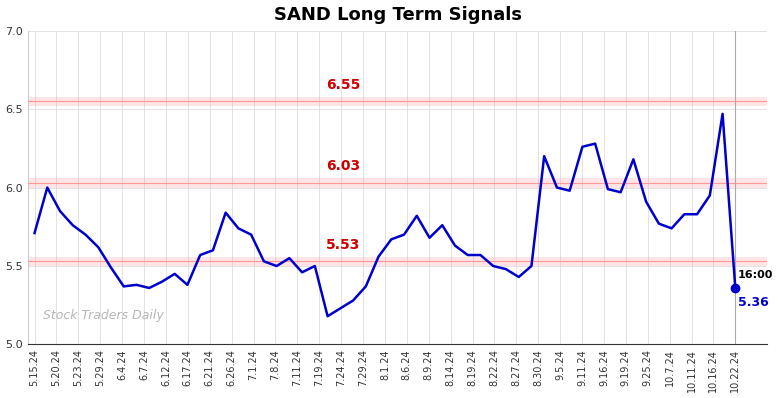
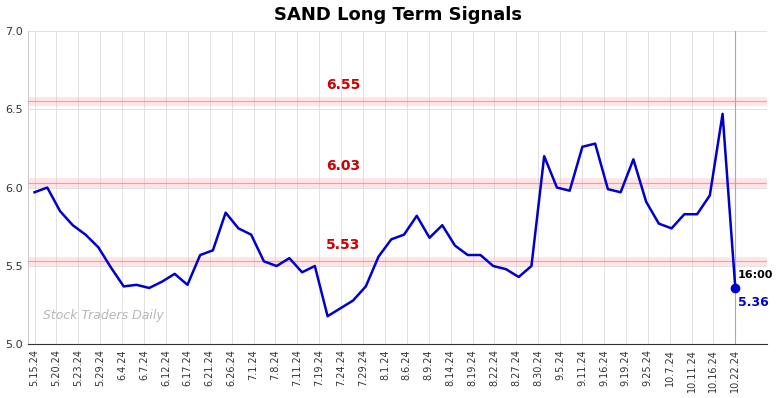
5.15.24: 5.71 -> 5.97
